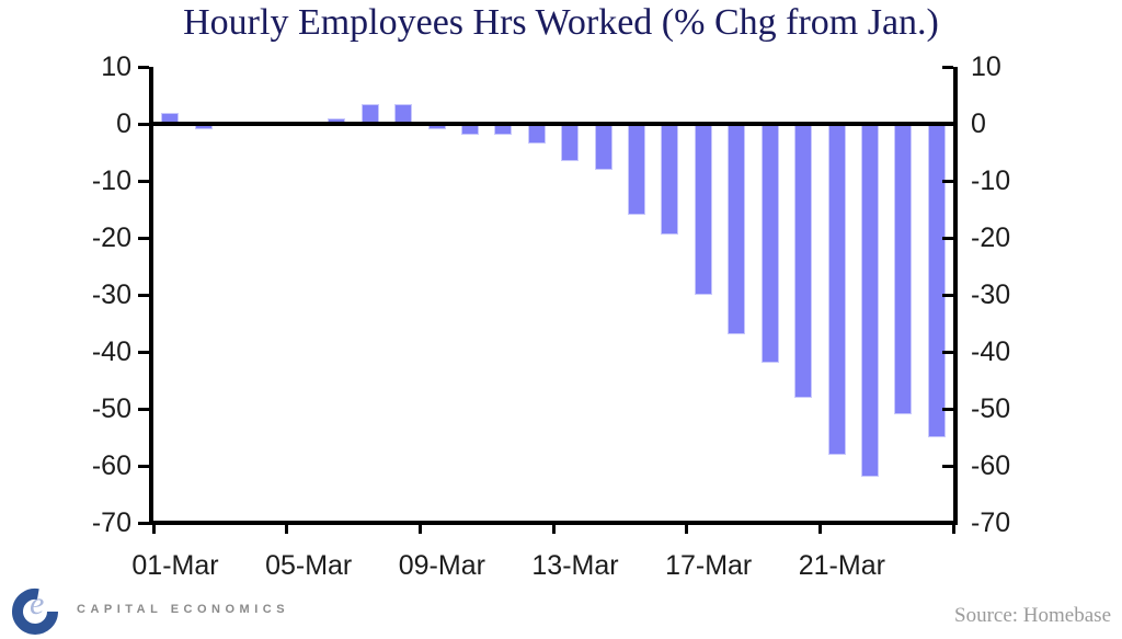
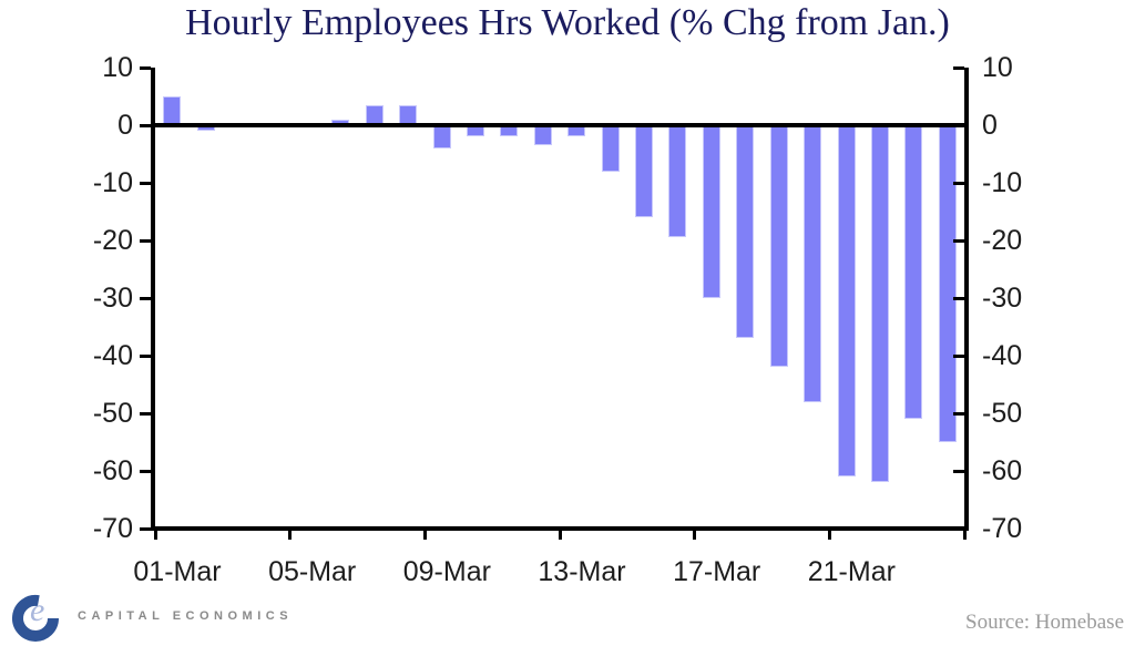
01-Mar: 2 -> 5
09-Mar: -1 -> -4
13-Mar: -6 -> -2
21-Mar: -58 -> -61
